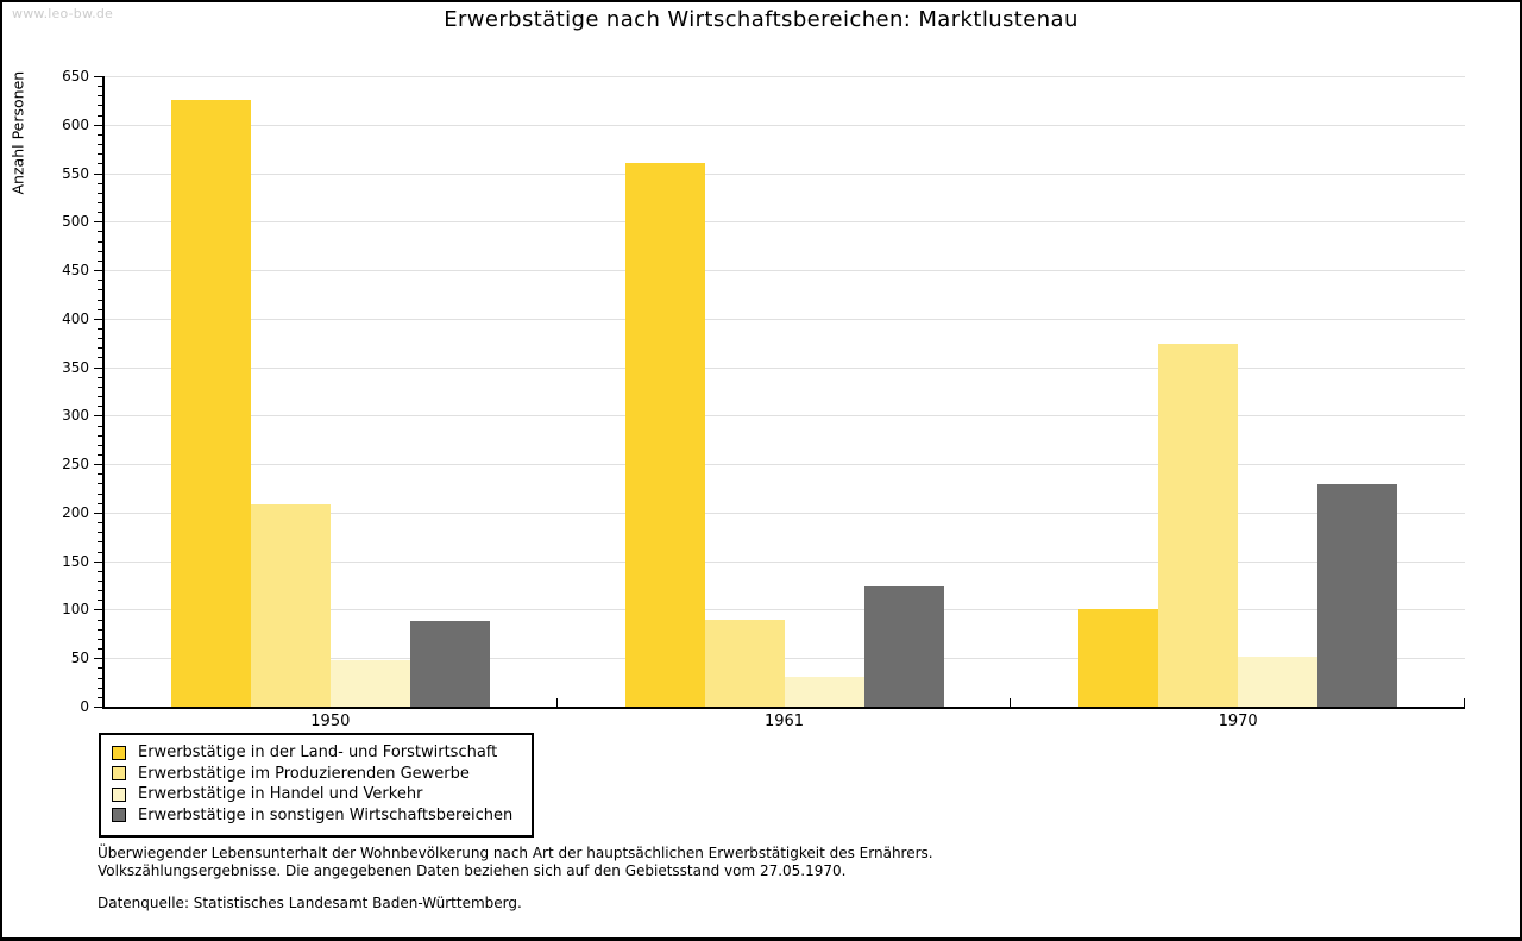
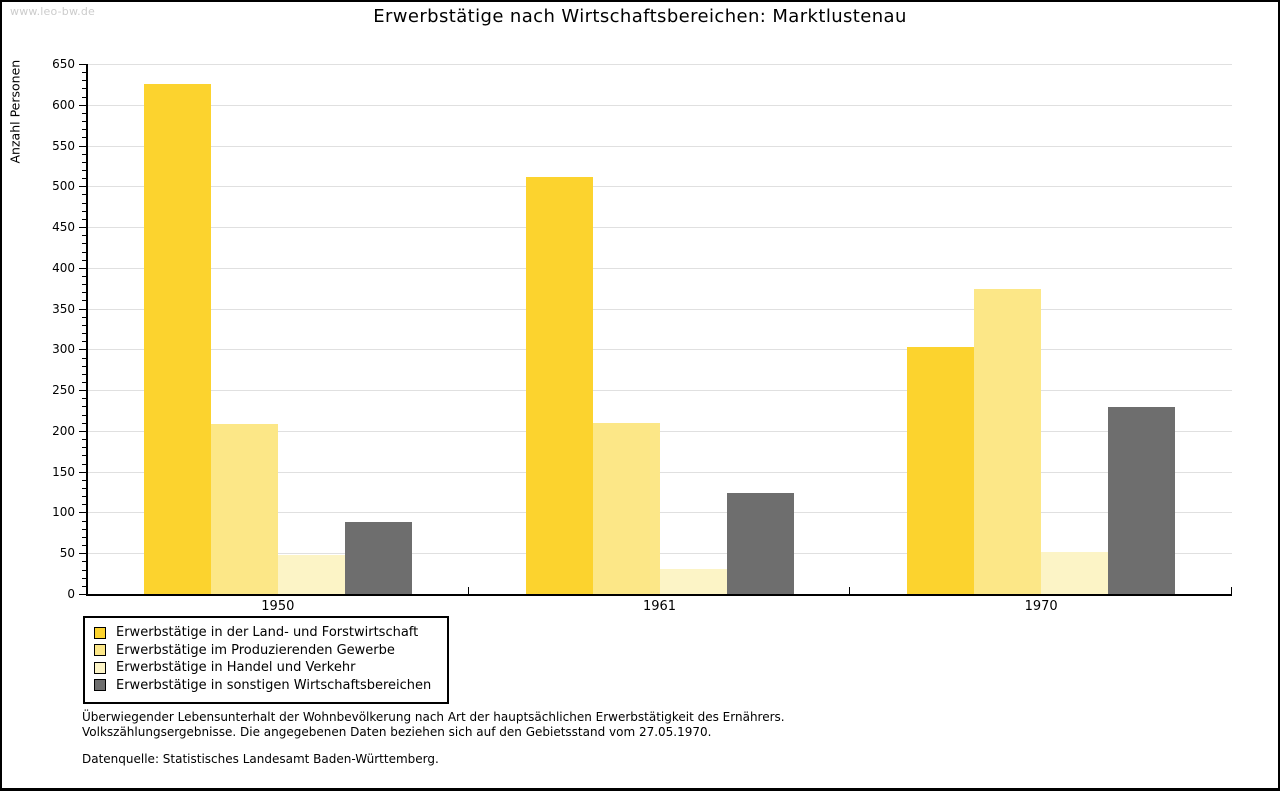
Erwerbstätige in der Land- und Forstwirtschaft/1961: 560 -> 510
Erwerbstätige im Produzierenden Gewerbe/1961: 90 -> 210
Erwerbstätige in der Land- und Forstwirtschaft/1970: 100 -> 300
